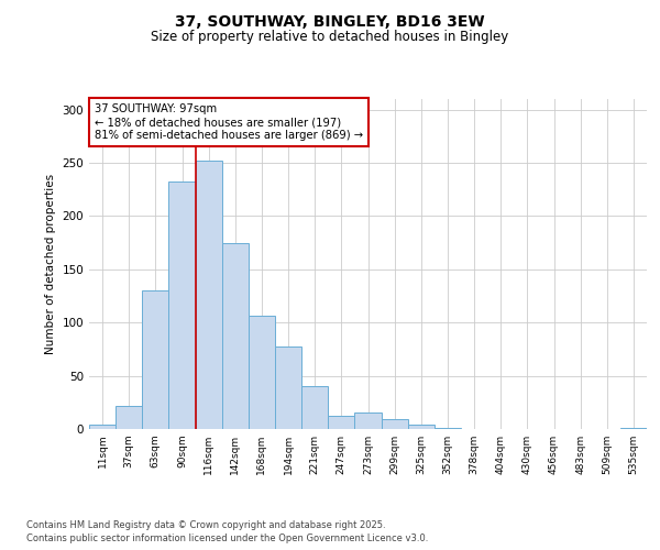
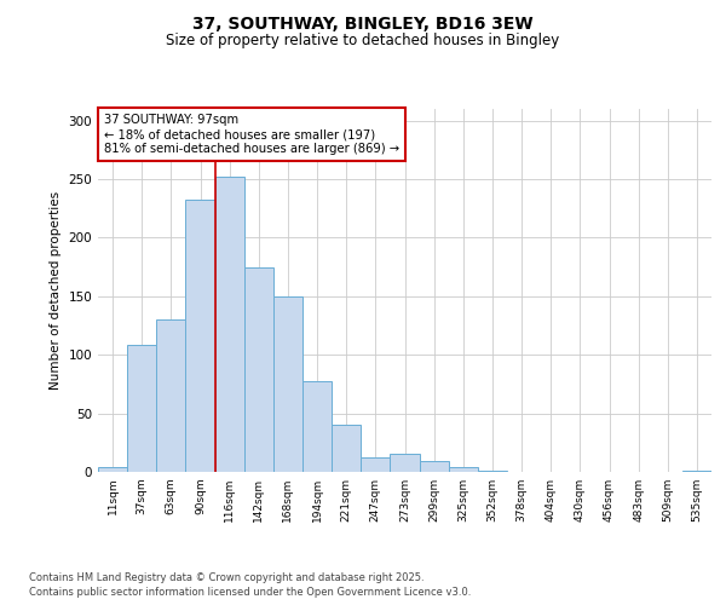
37sqm: 22 -> 108
168sqm: 106 -> 150
